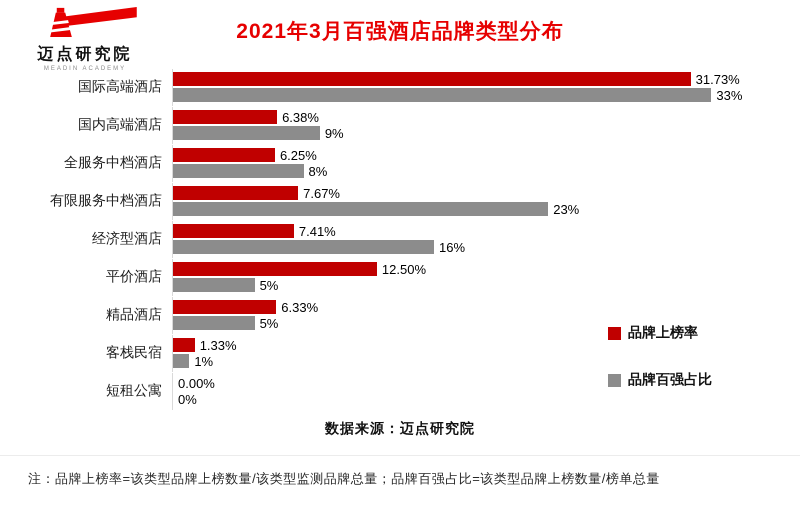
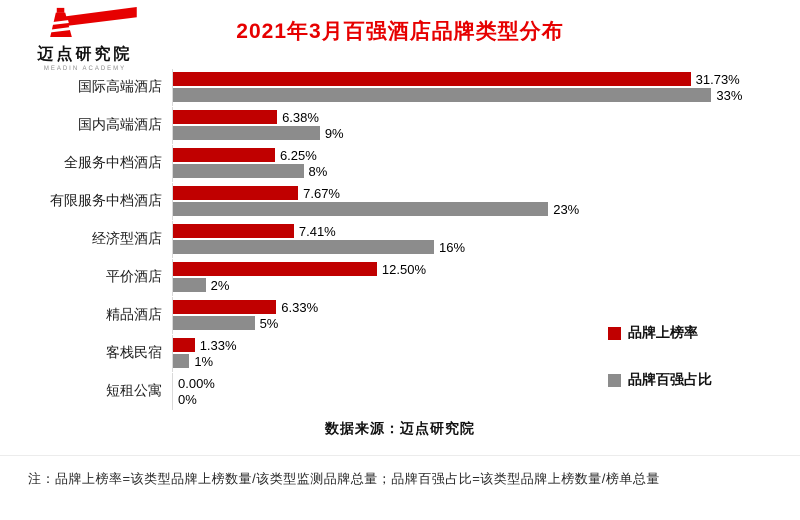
品牌百强占比/平价酒店: 5% -> 2%
